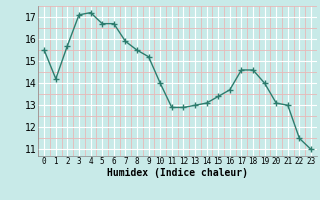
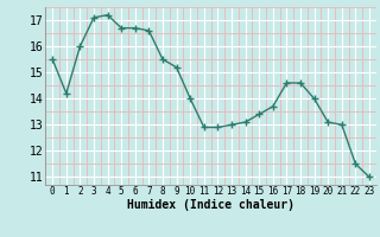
2: 15.7 -> 16.0
7: 15.9 -> 16.6
